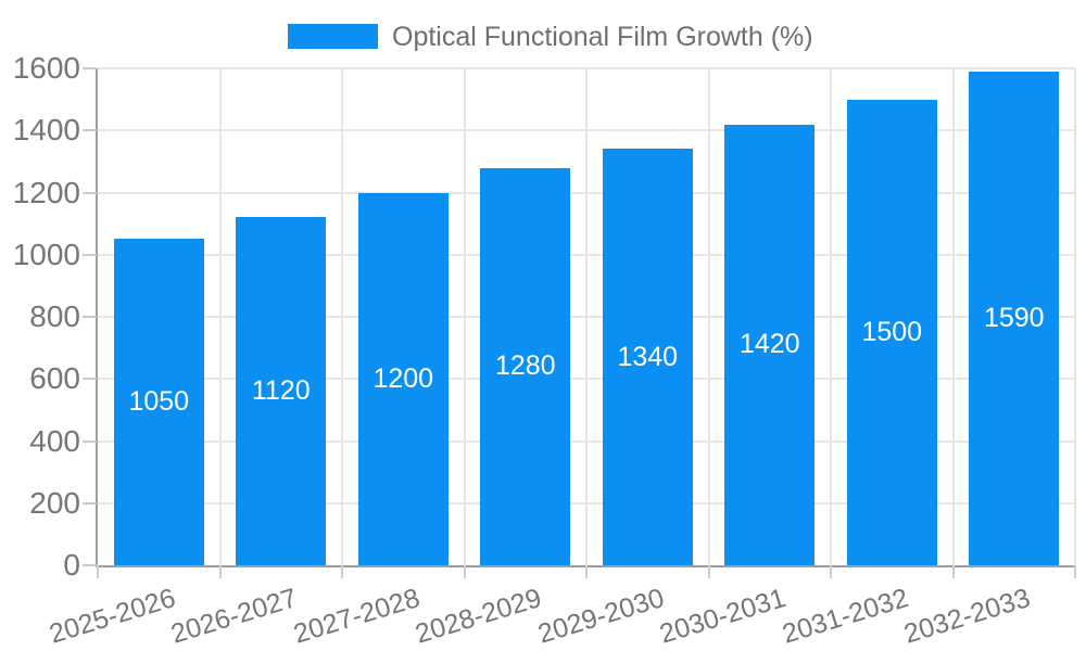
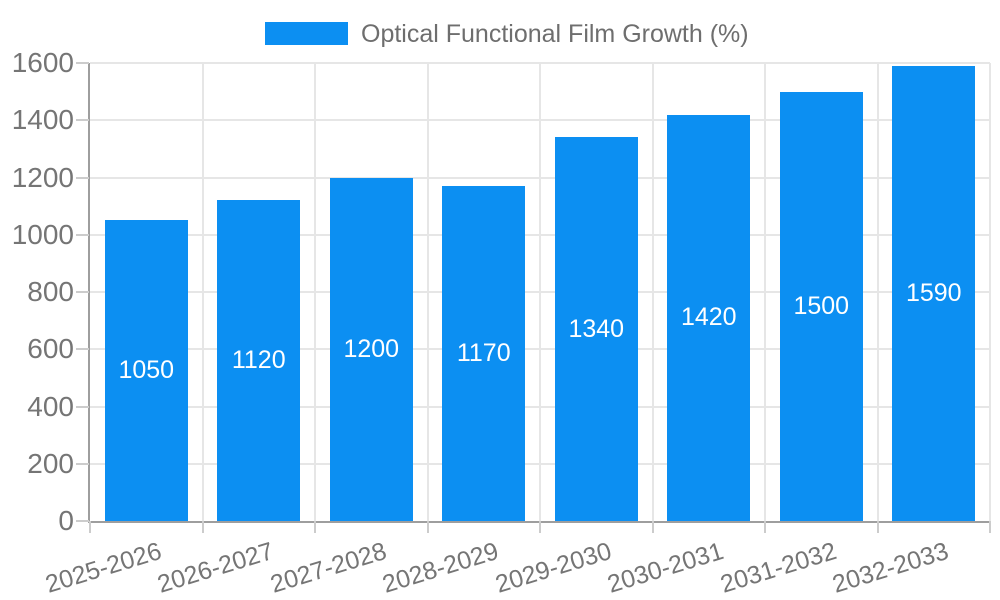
2028-2029: 1280 -> 1170
